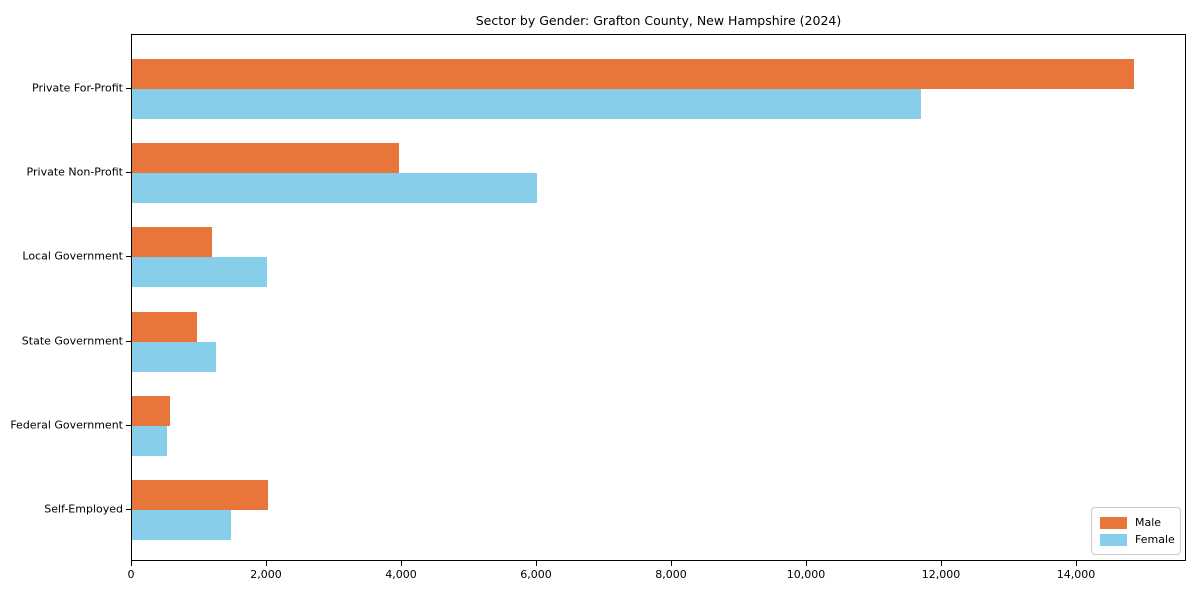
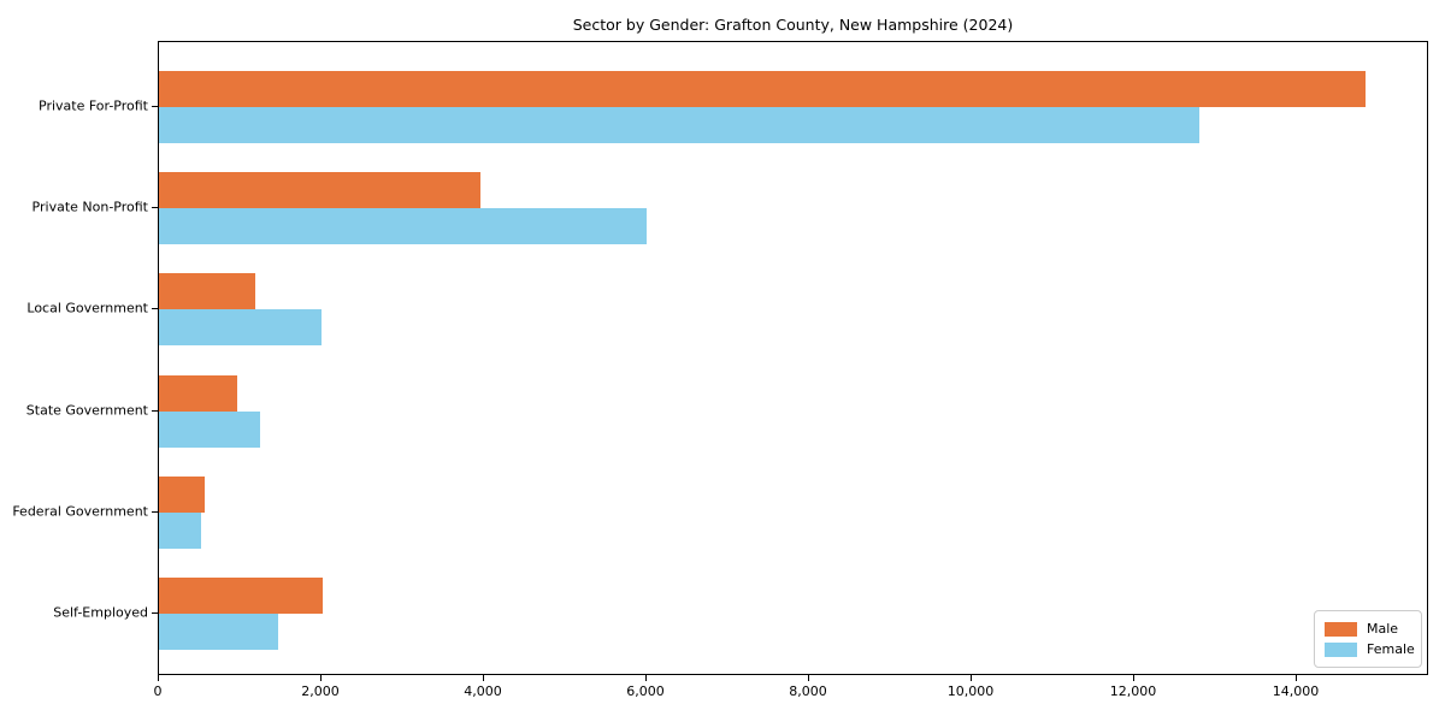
Female/Private For-Profit: 11700 -> 12800
